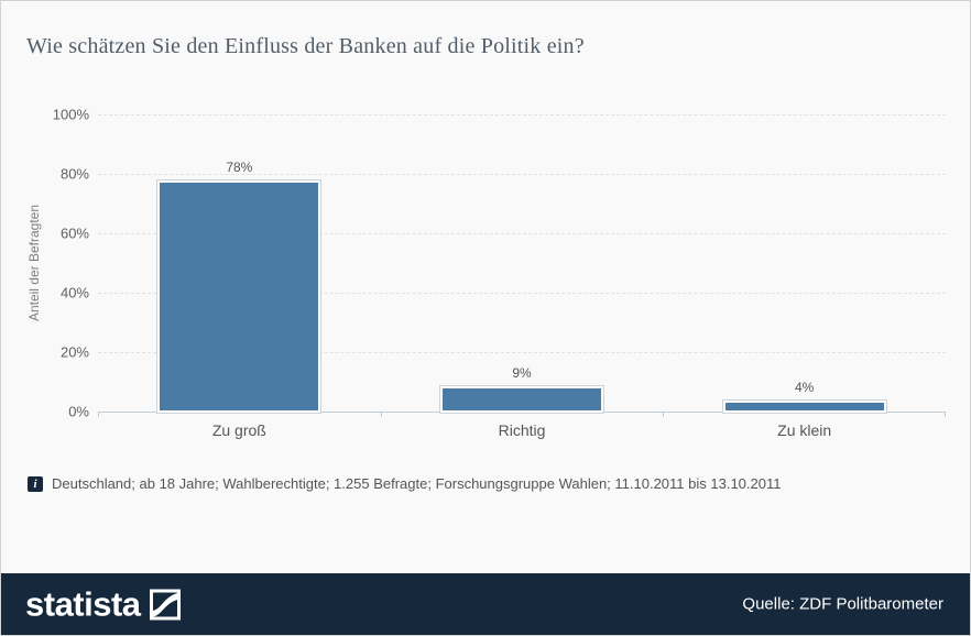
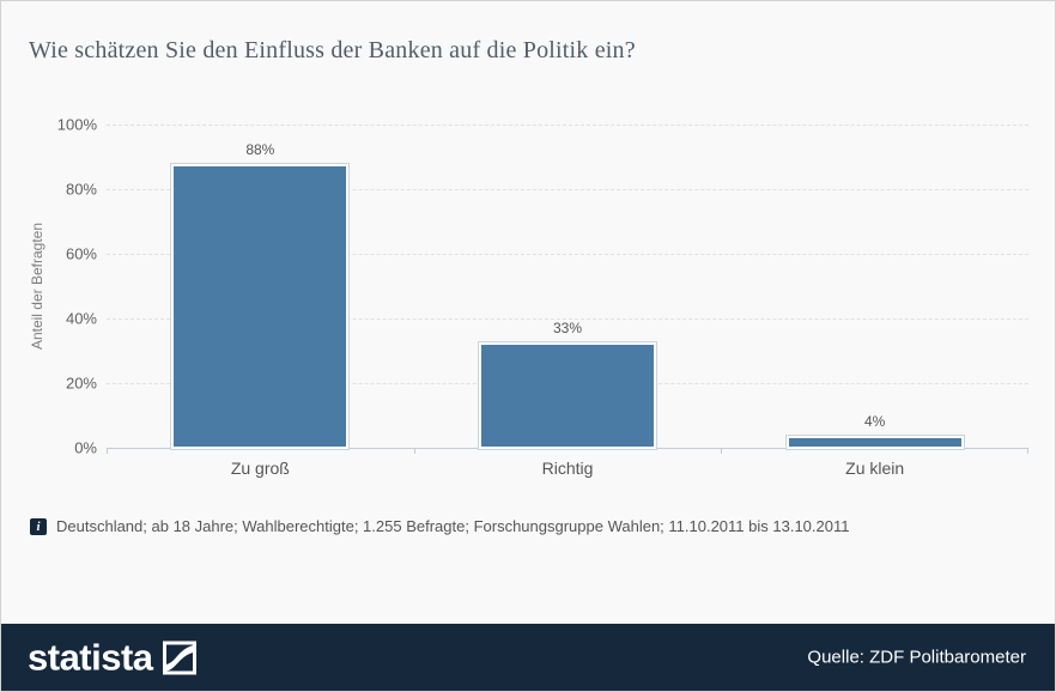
Zu groß: 78% -> 88%
Richtig: 9% -> 33%
